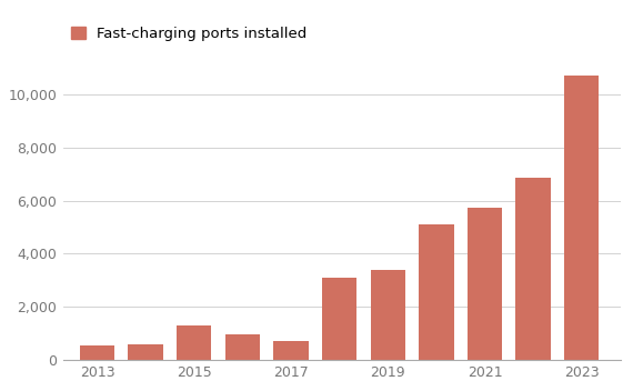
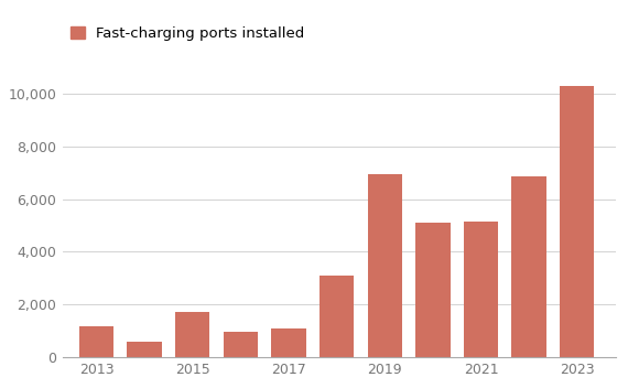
2013: 550 -> 1,150
2015: 1,300 -> 1,700
2017: 700 -> 1,100
2019: 3,400 -> 6,950
2021: 5,750 -> 5,150
2023: 10,700 -> 10,300
